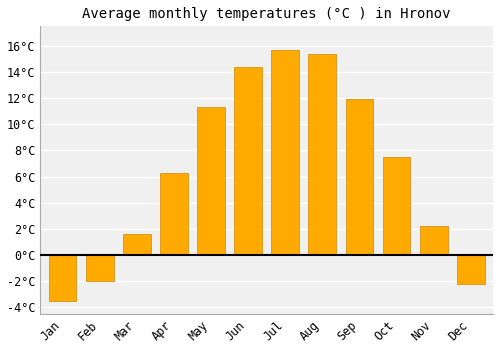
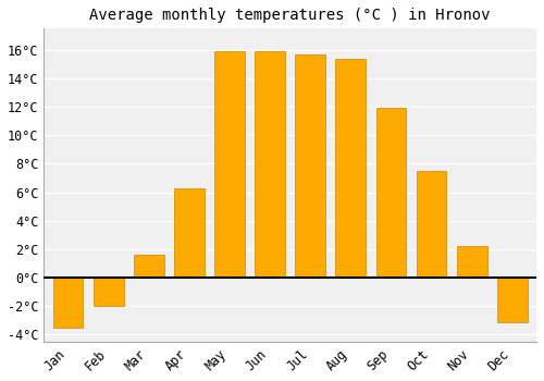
May: 11.3°C -> 15.9°C
Jun: 14.4°C -> 15.9°C
Dec: -2.2°C -> -3.1°C
